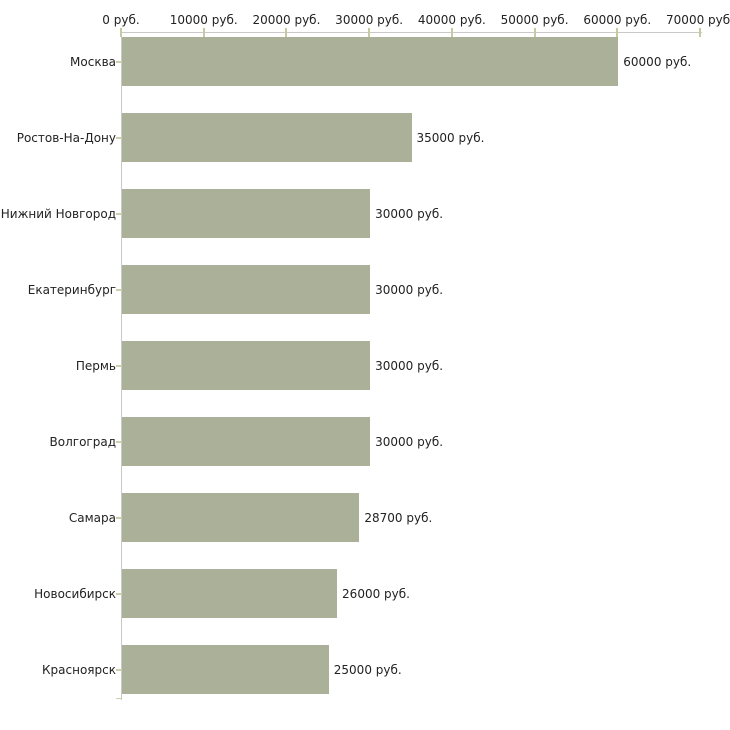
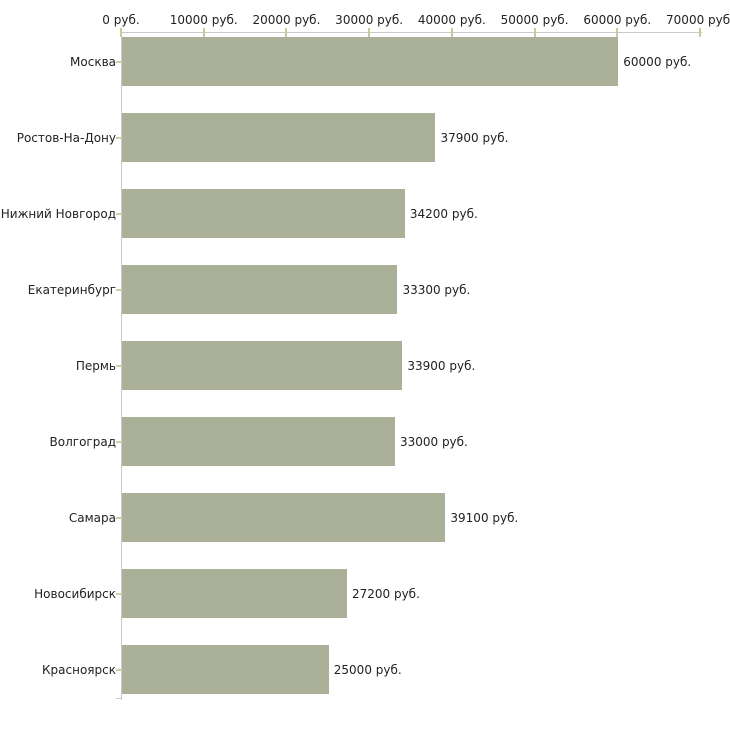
Ростов-На-Дону: 35000 -> 37900
Нижний Новгород: 30000 -> 34200
Екатеринбург: 30000 -> 33300
Пермь: 30000 -> 33900
Волгоград: 30000 -> 33000
Самара: 28700 -> 39100
Новосибирск: 26000 -> 27200
